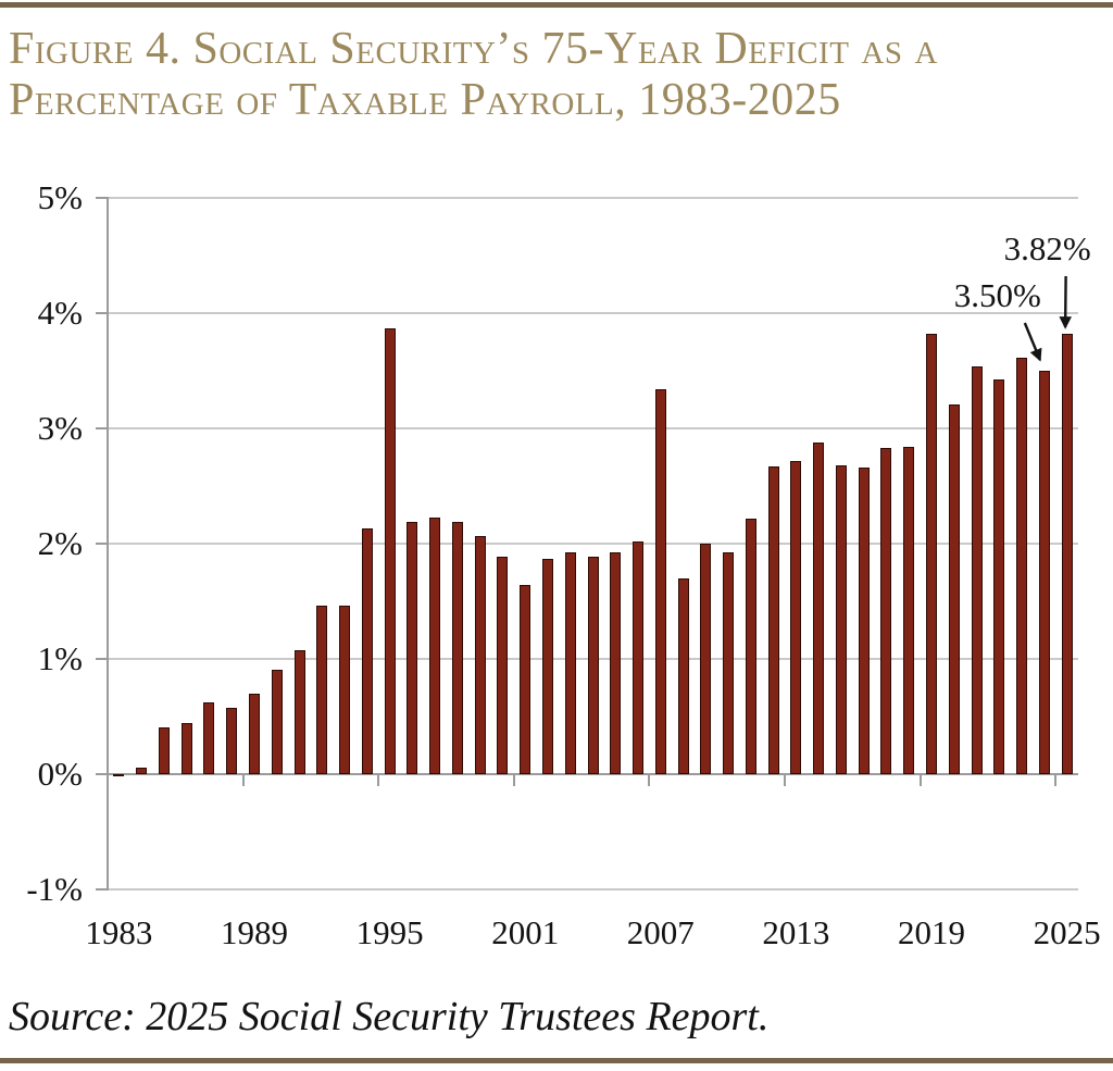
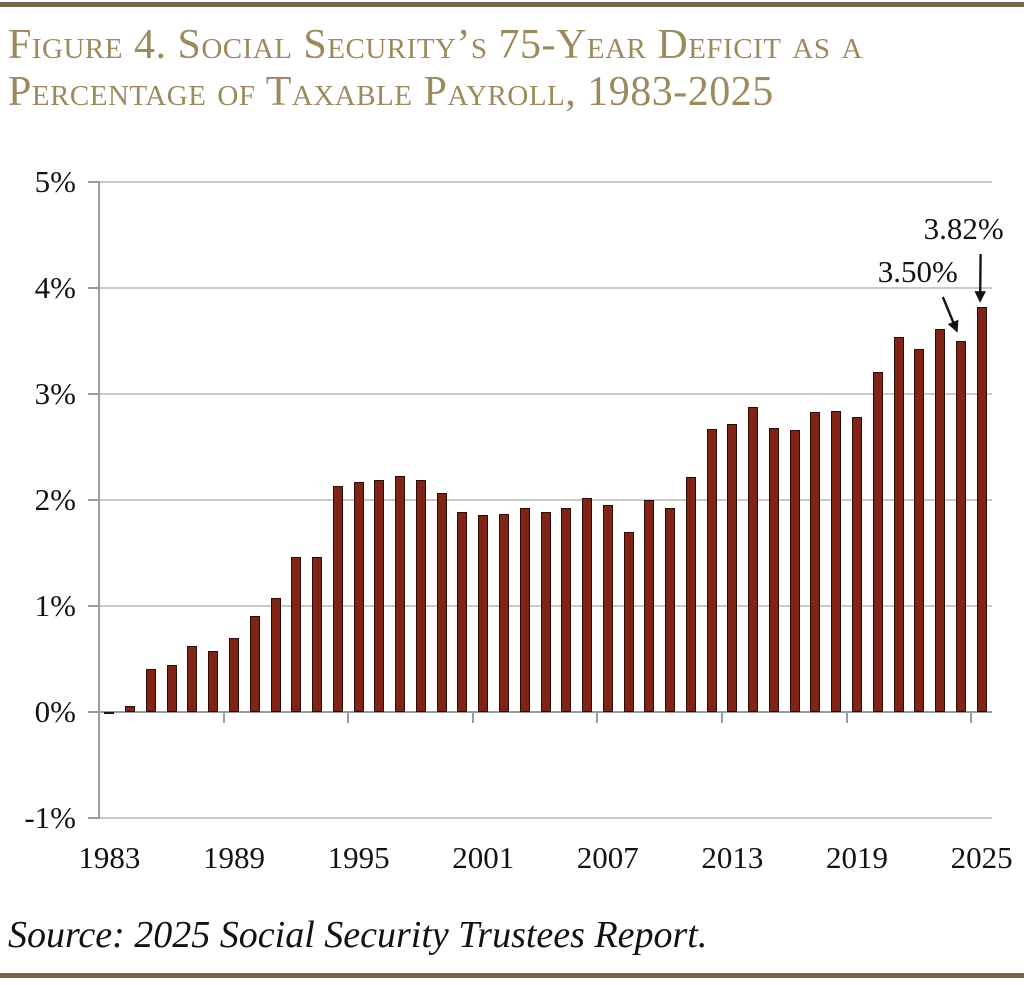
1995: 3.87% -> 2.17%
2001: 1.64% -> 1.86%
2007: 3.34% -> 1.95%
2019: 3.82% -> 2.78%
